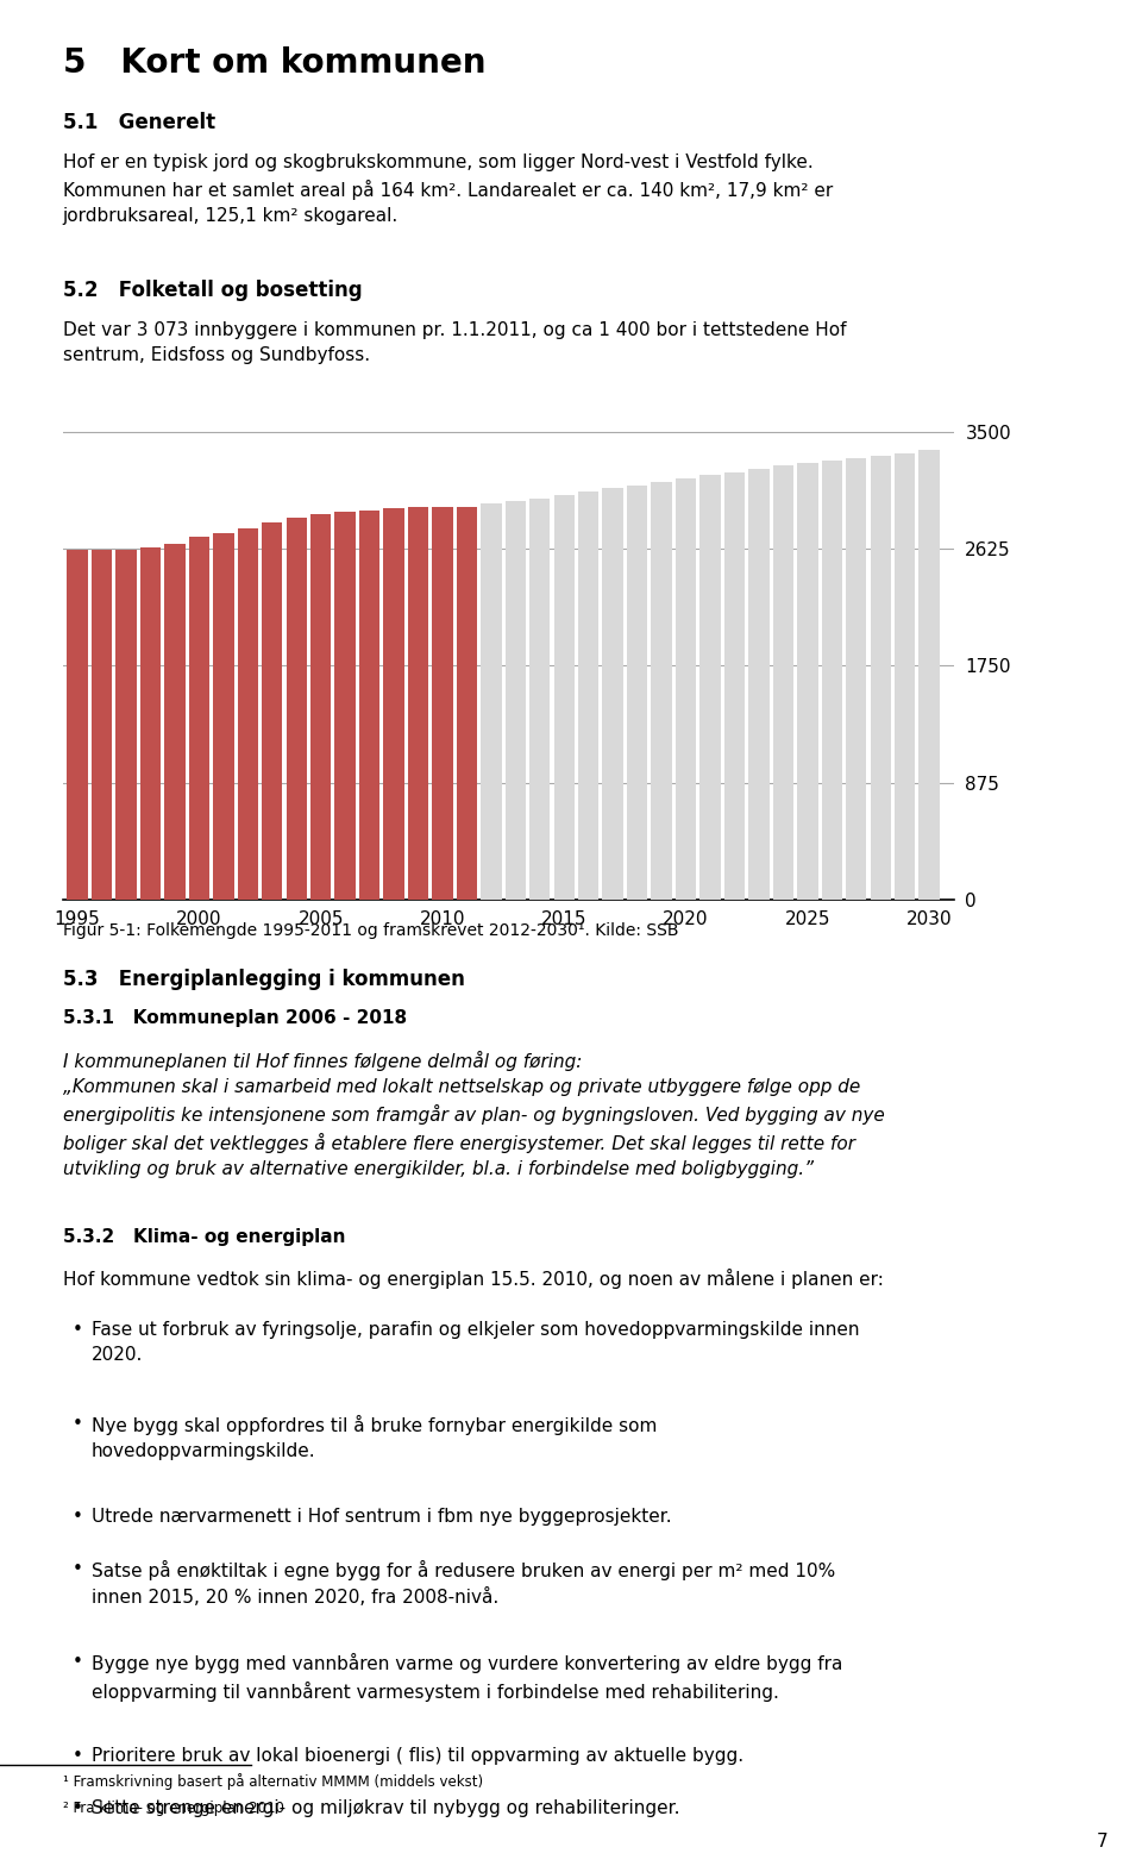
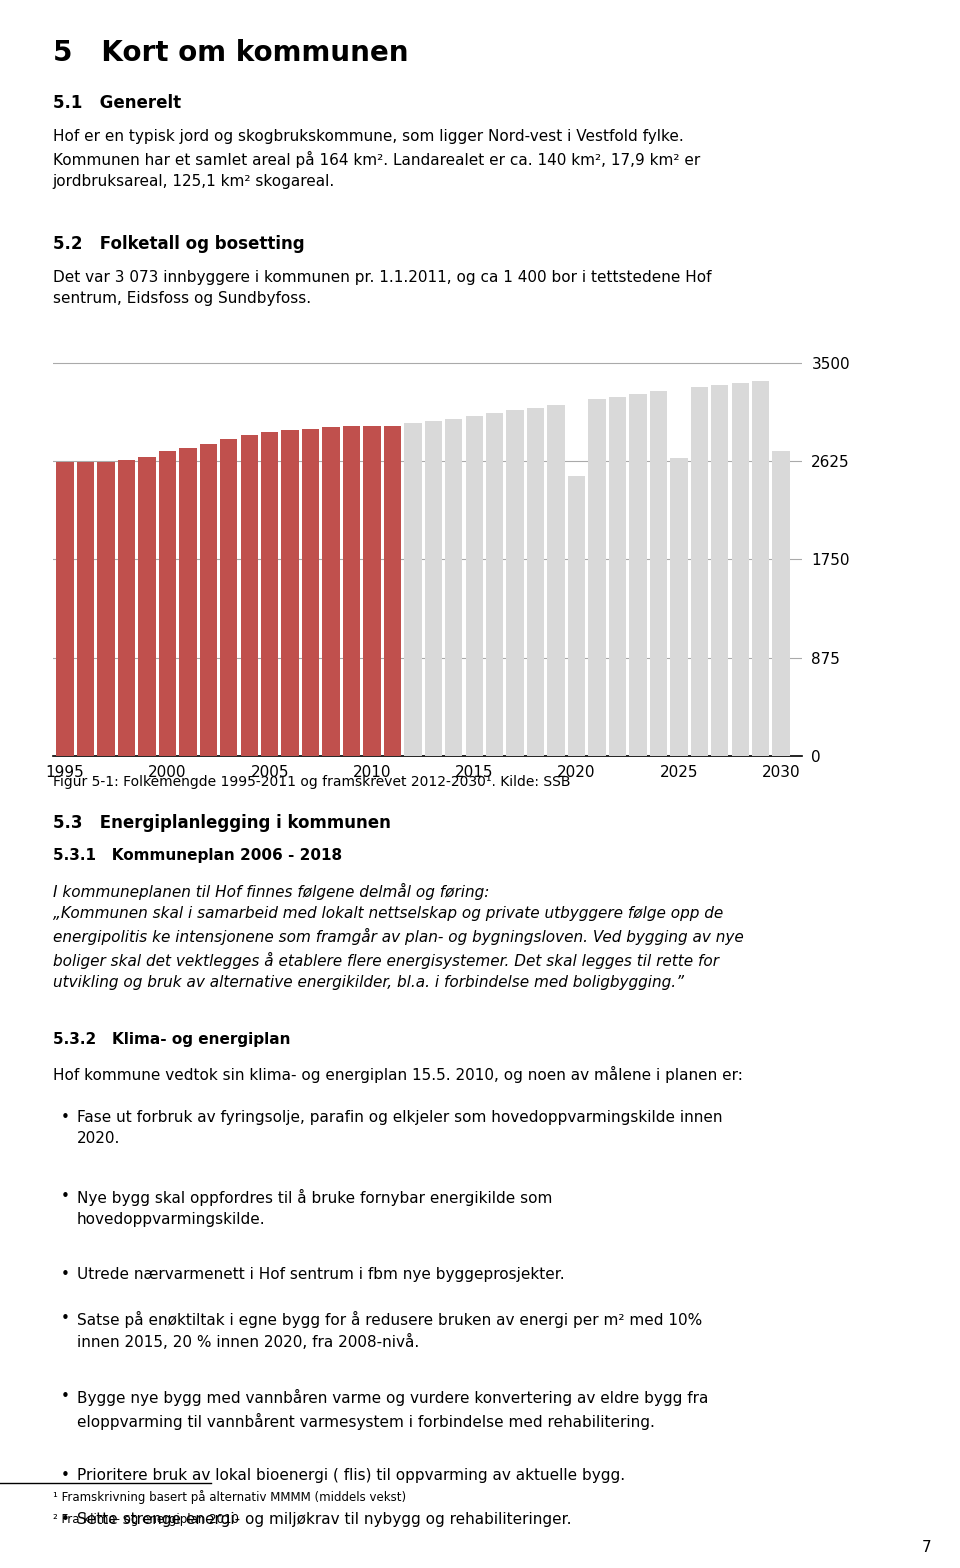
2020: 3150 -> 2490
2025: 3260 -> 2650
2030: 3360 -> 2710
